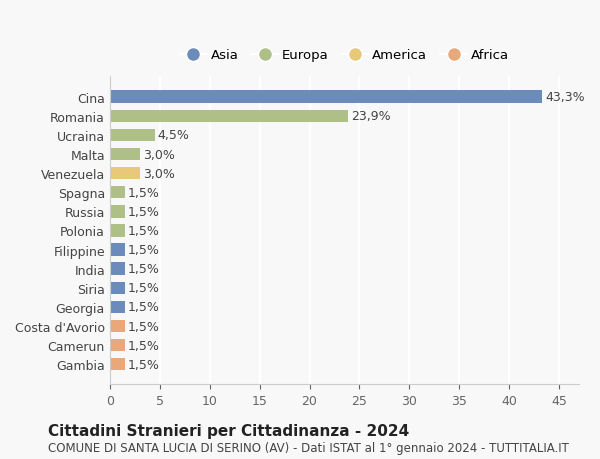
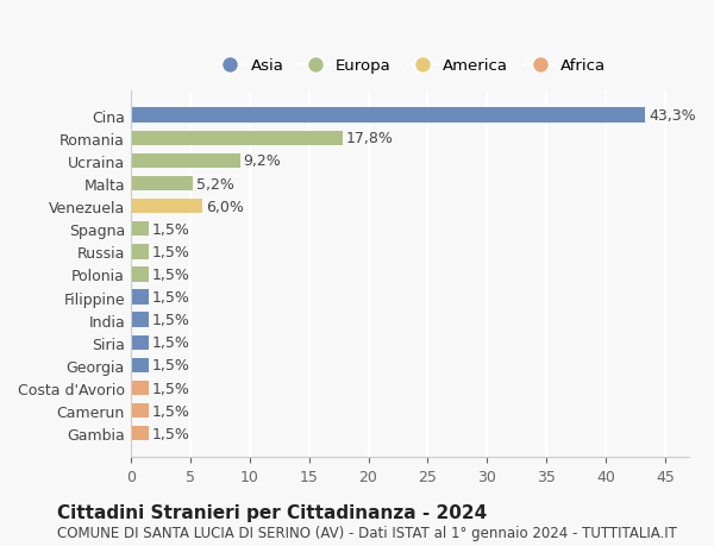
Romania: 23,9% -> 17,8%
Ucraina: 4,5% -> 9,2%
Malta: 3,0% -> 5,2%
Venezuela: 3,0% -> 6,0%
